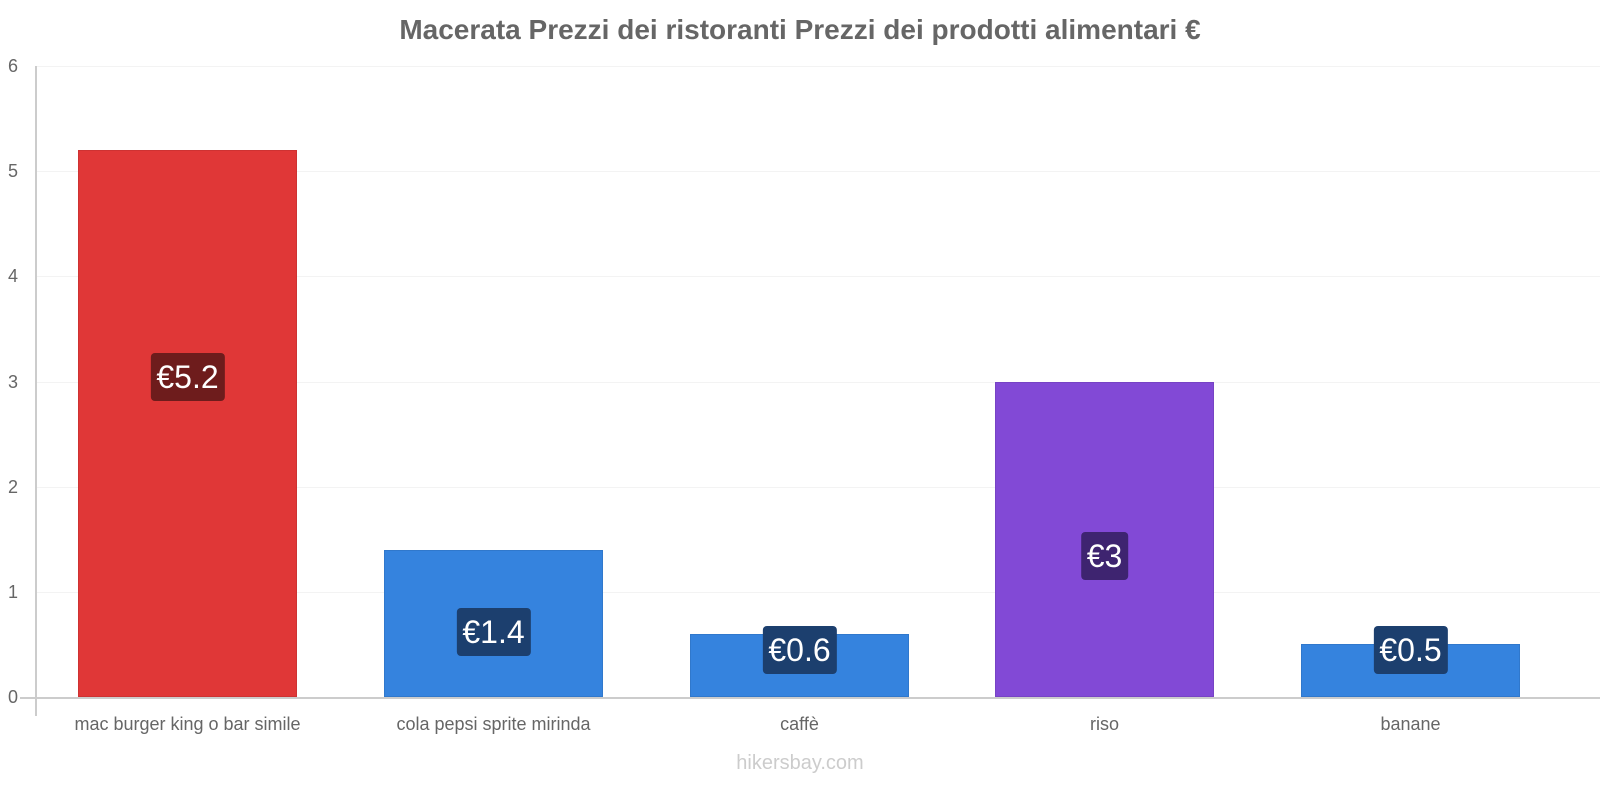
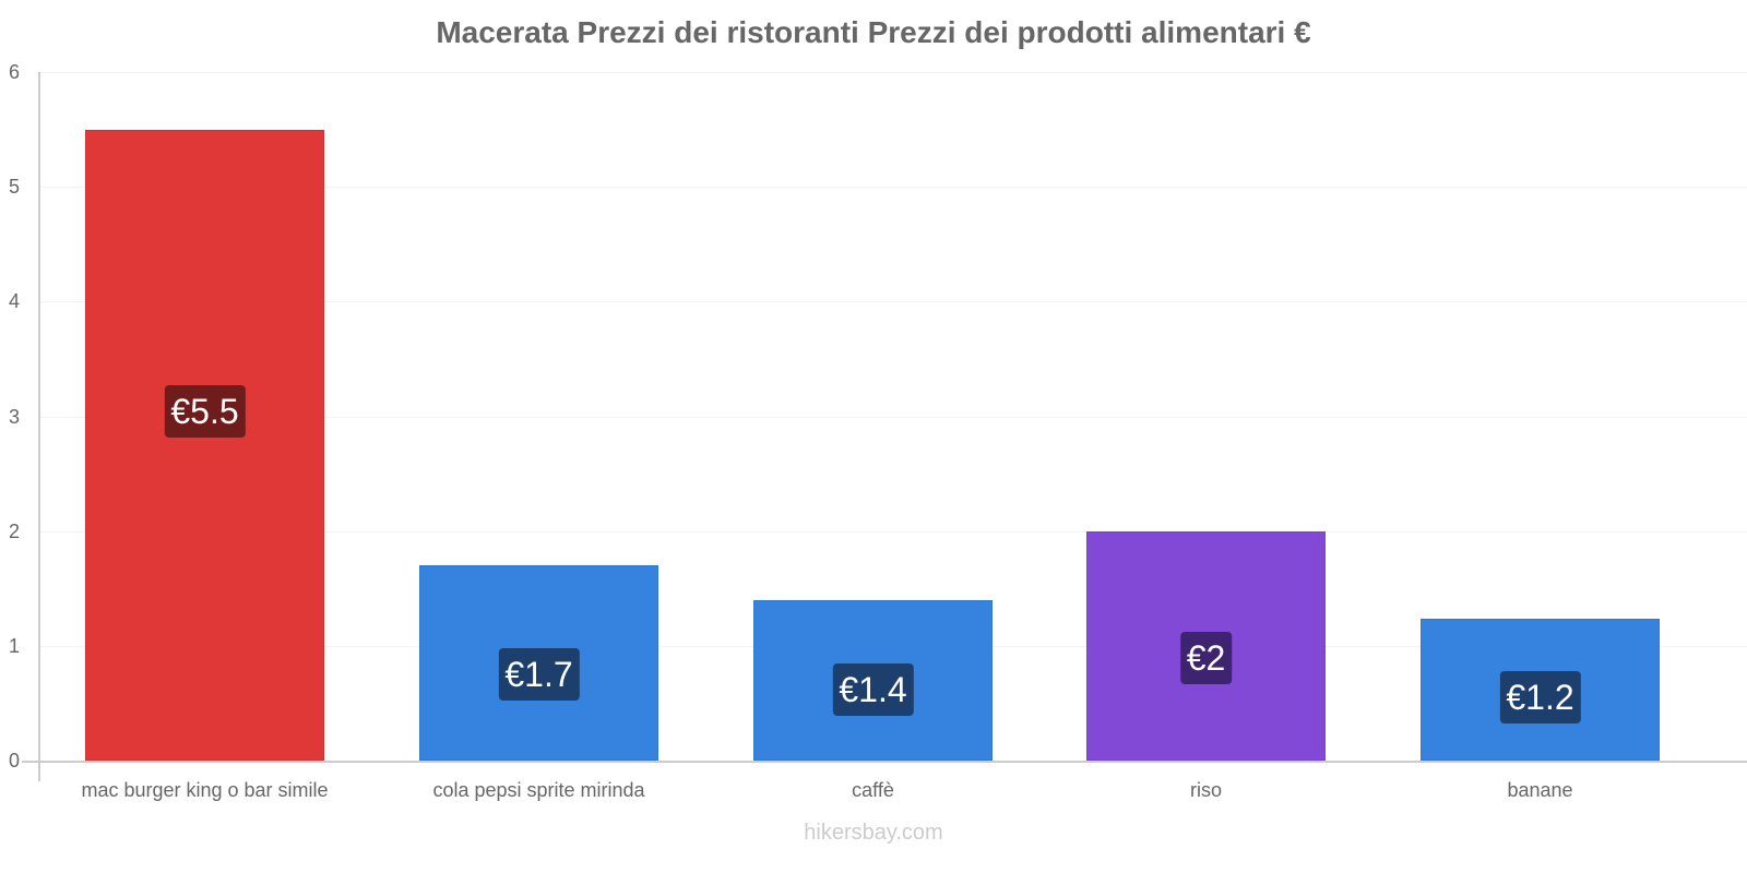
mac burger king o bar simile: €5.2 -> €5.5
cola pepsi sprite mirinda: €1.4 -> €1.7
caffè: €0.6 -> €1.4
riso: €3 -> €2
banane: €0.5 -> €1.2
